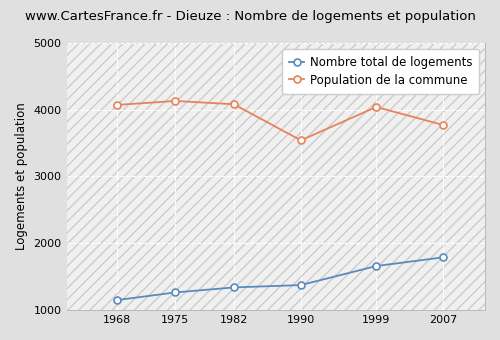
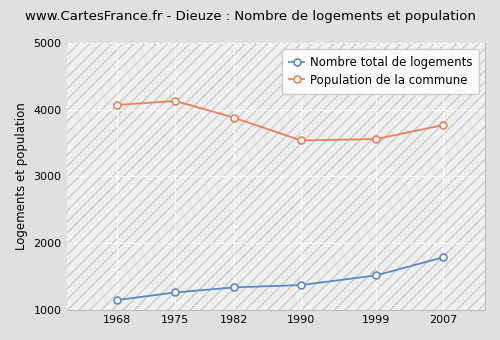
Population de la commune/1982: 4080 -> 3880
Nombre total de logements/1999: 1660 -> 1520
Population de la commune/1999: 4040 -> 3560
